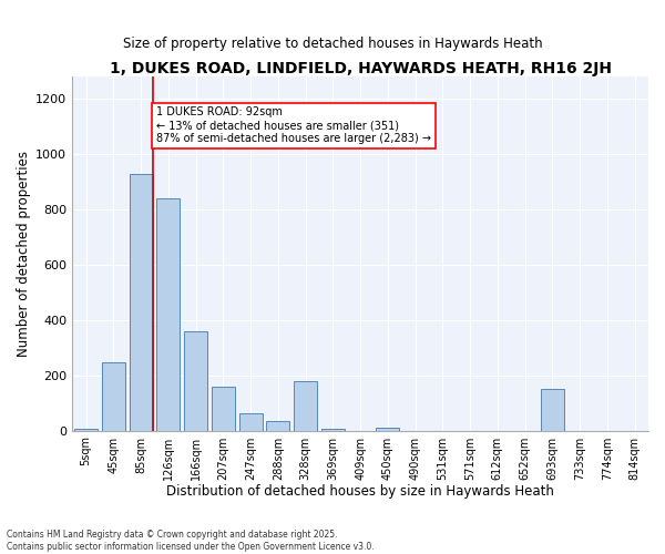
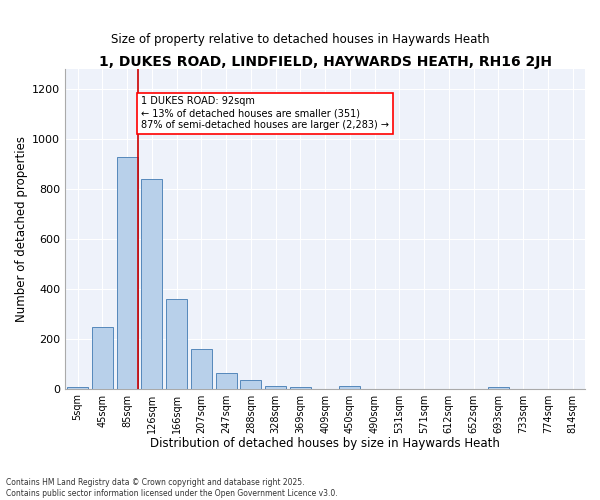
328sqm: 180 -> 12
693sqm: 150 -> 8
